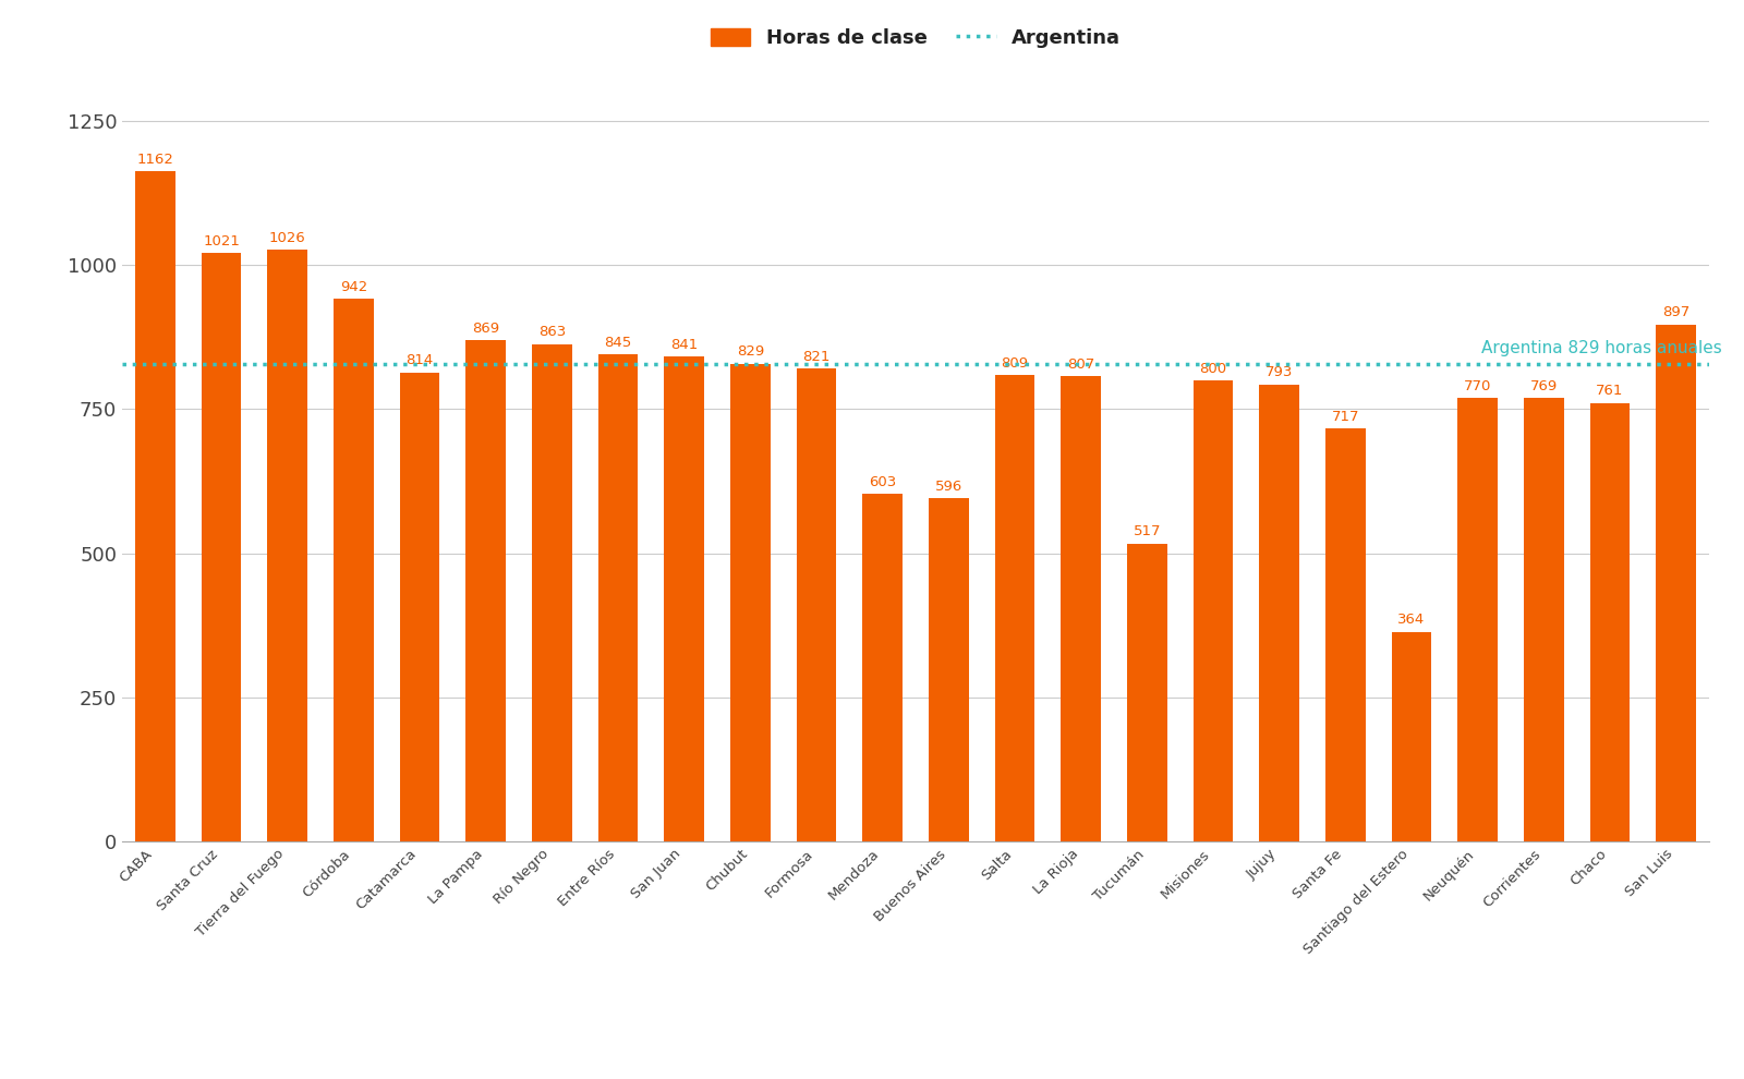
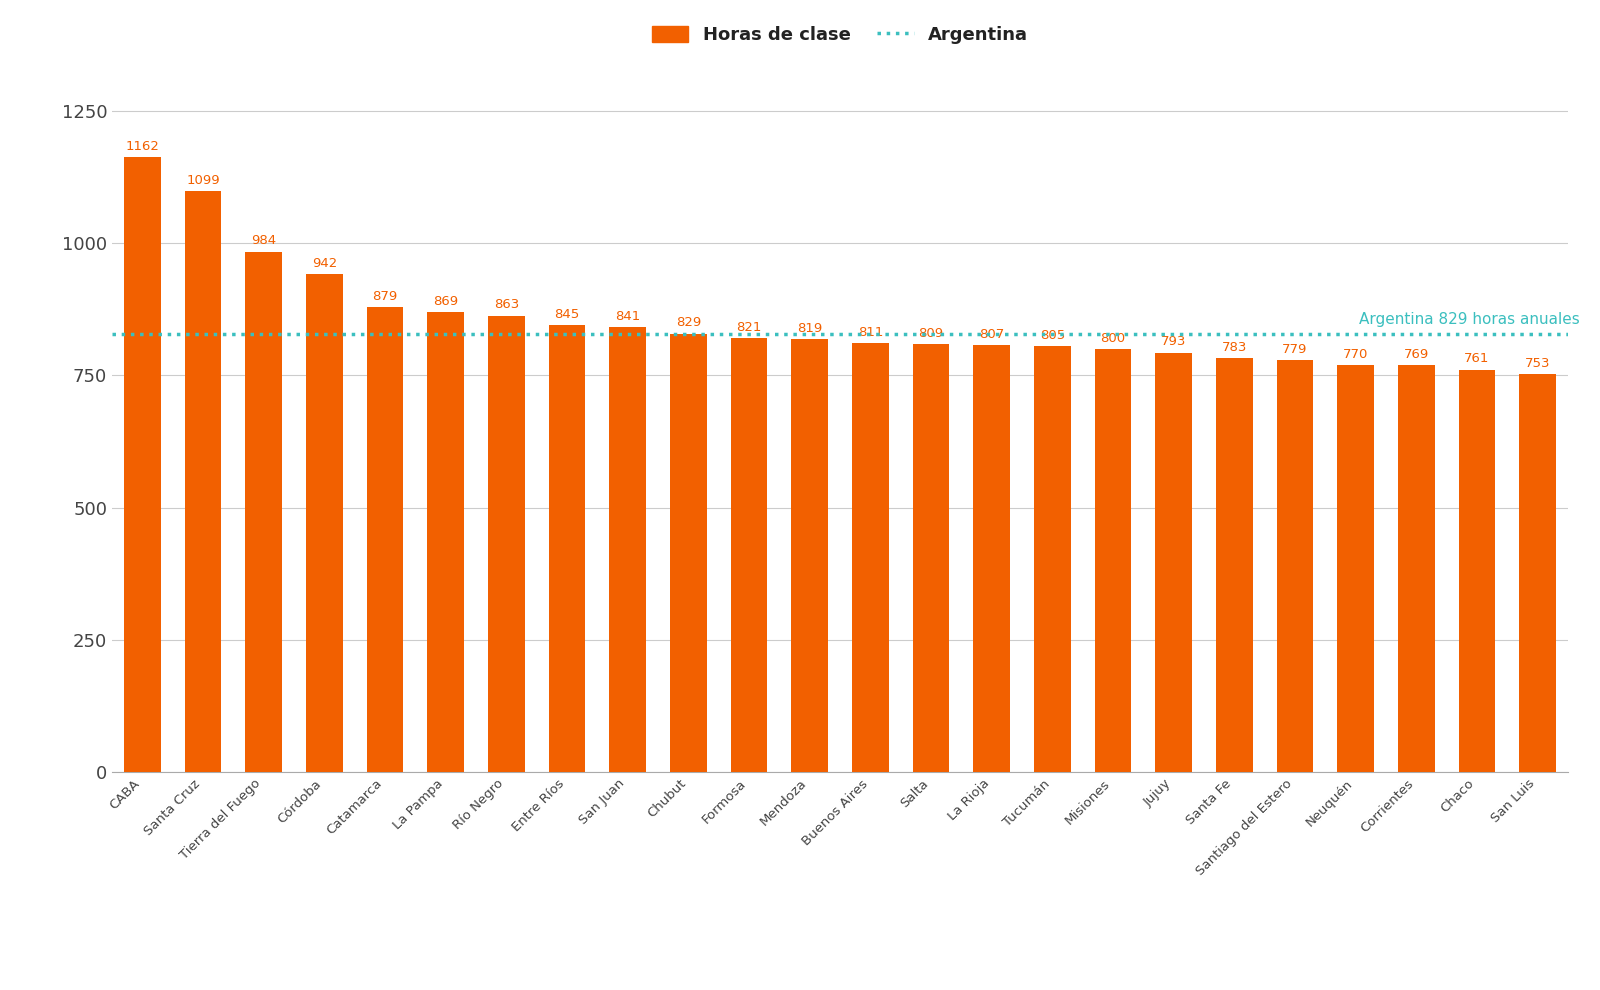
Santa Cruz: 1021 -> 1099
Tierra del Fuego: 1026 -> 984
Catamarca: 814 -> 879
Mendoza: 603 -> 819
Buenos Aires: 596 -> 811
Tucumán: 517 -> 805
Santa Fe: 717 -> 783
Santiago del Estero: 364 -> 779
San Luis: 897 -> 753
